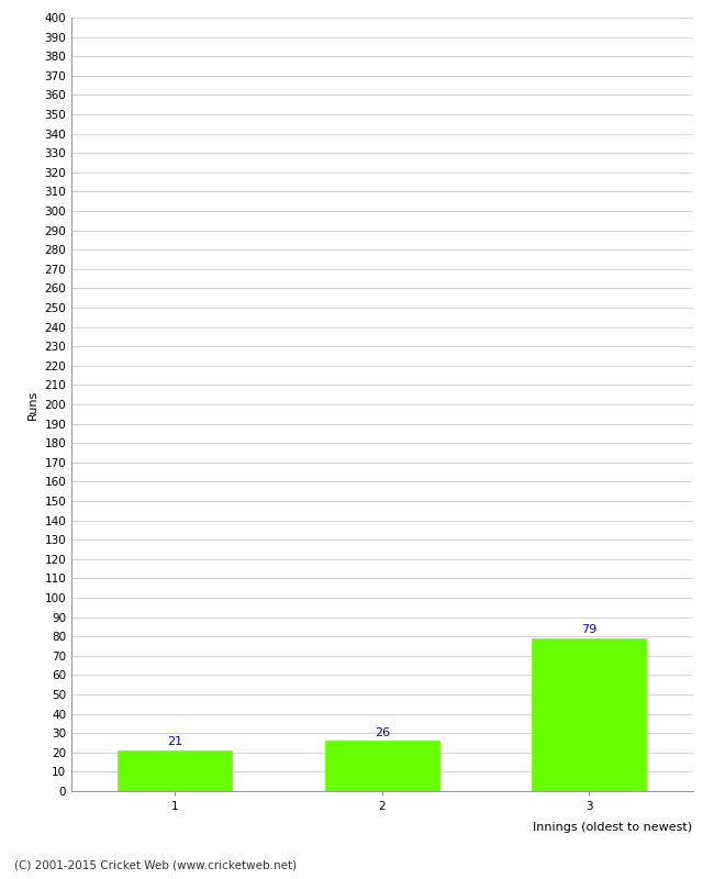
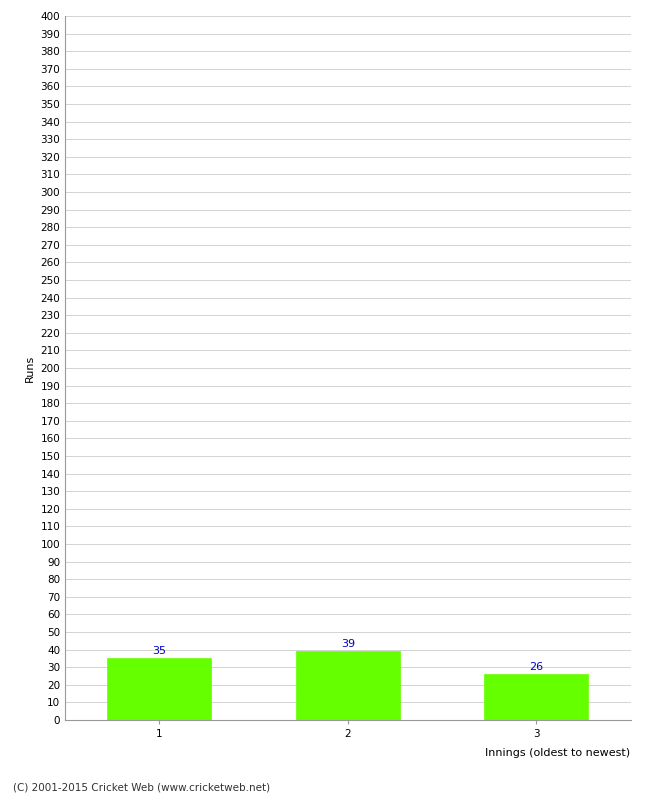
1: 21 -> 35
2: 26 -> 39
3: 79 -> 26
